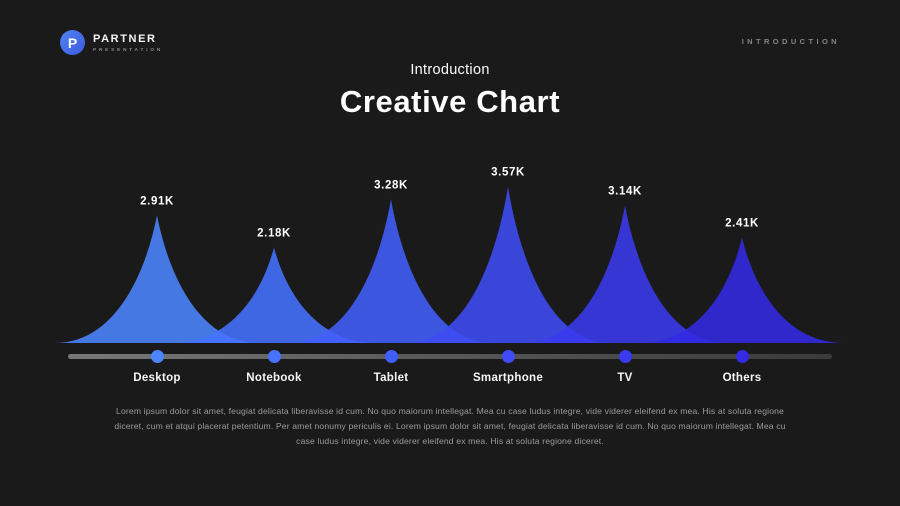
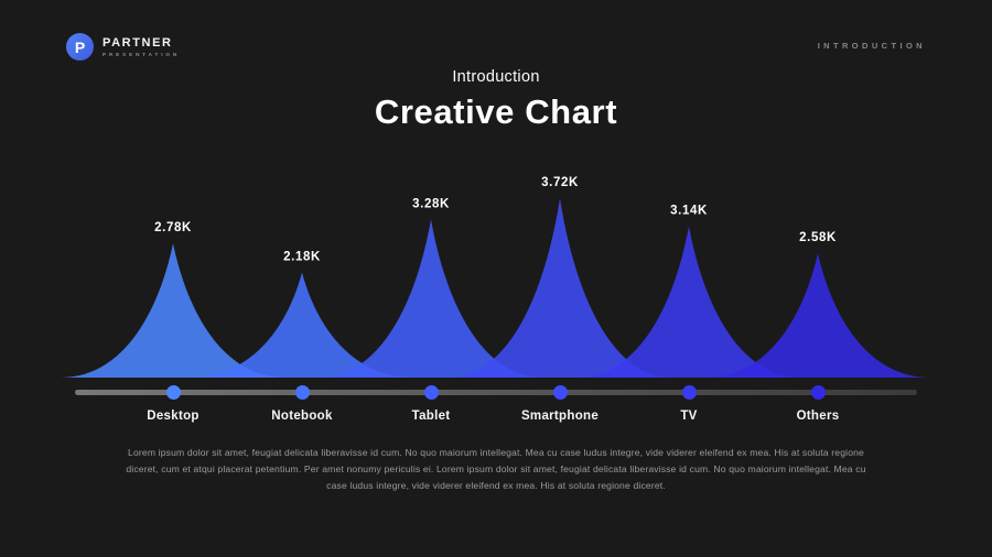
Desktop: 2.91K -> 2.78K
Smartphone: 3.57K -> 3.72K
Others: 2.41K -> 2.58K
